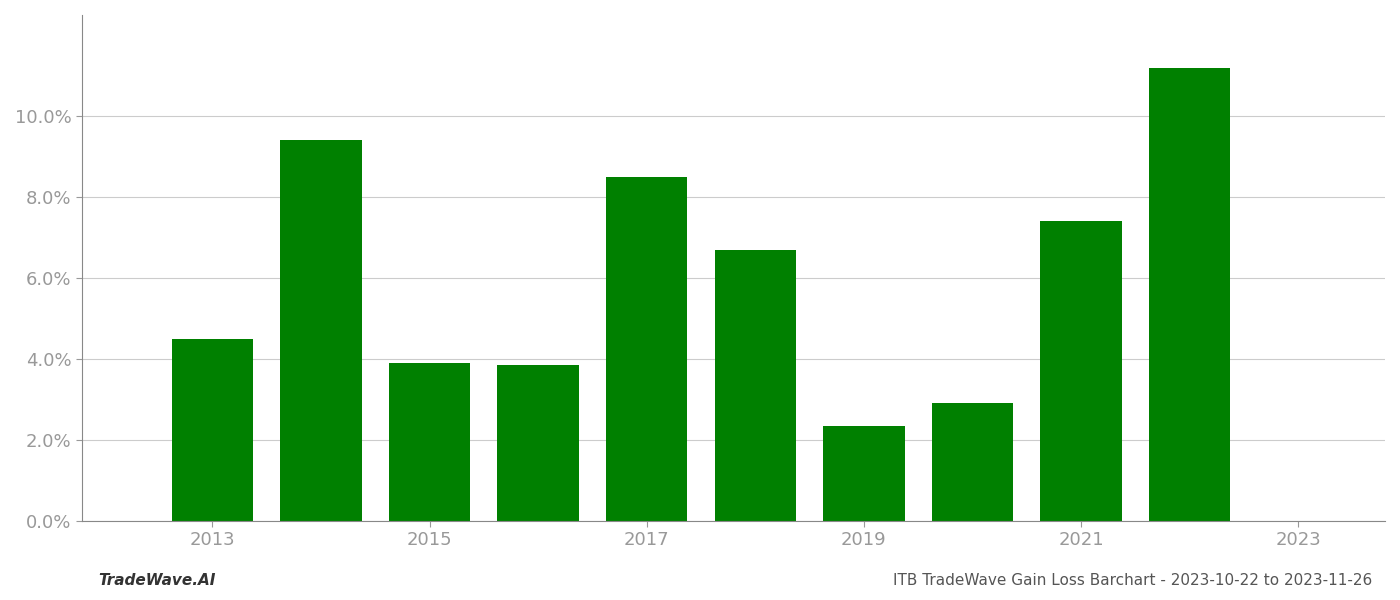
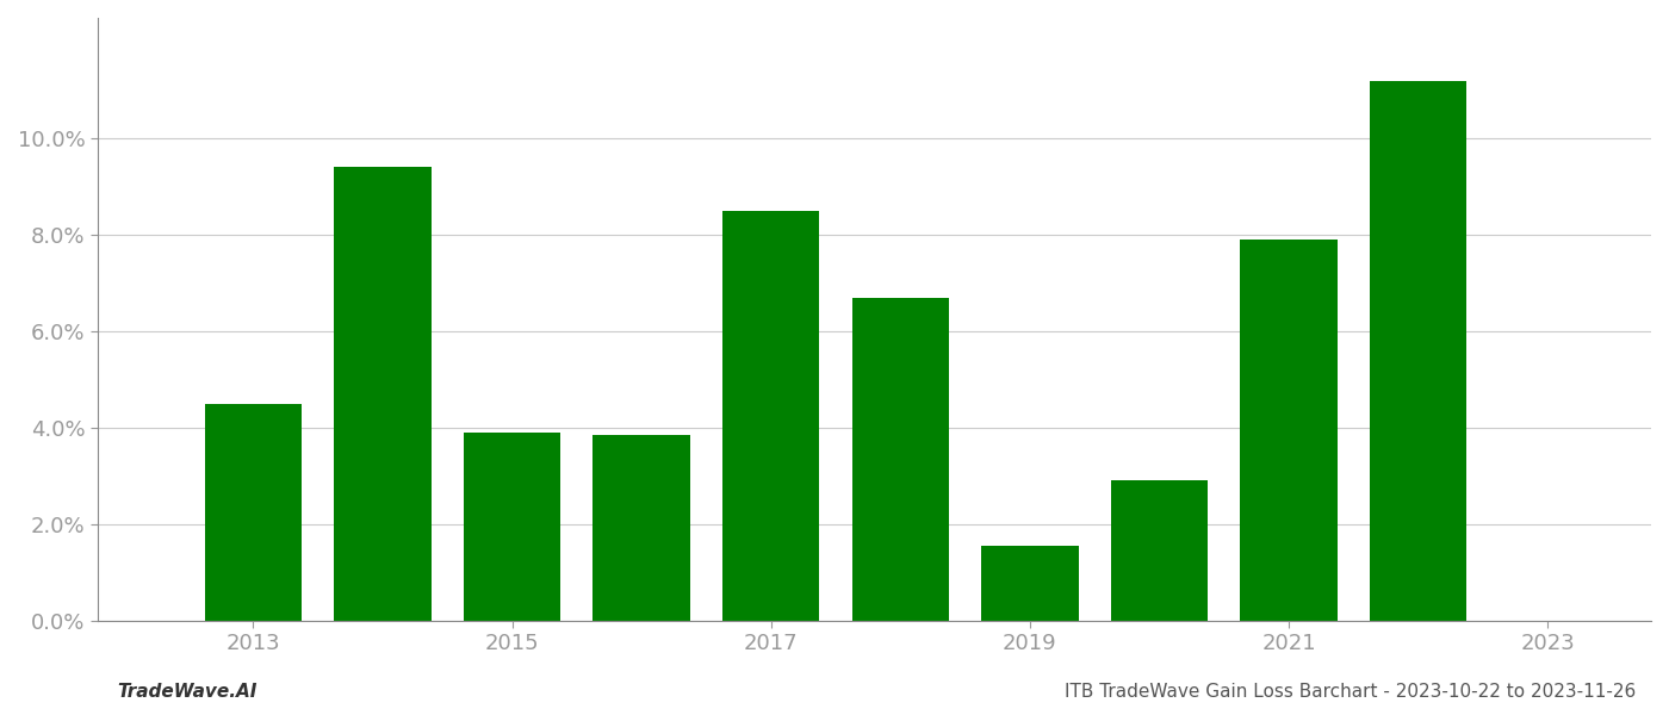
2019: 2.35% -> 1.55%
2021: 7.40% -> 7.90%
